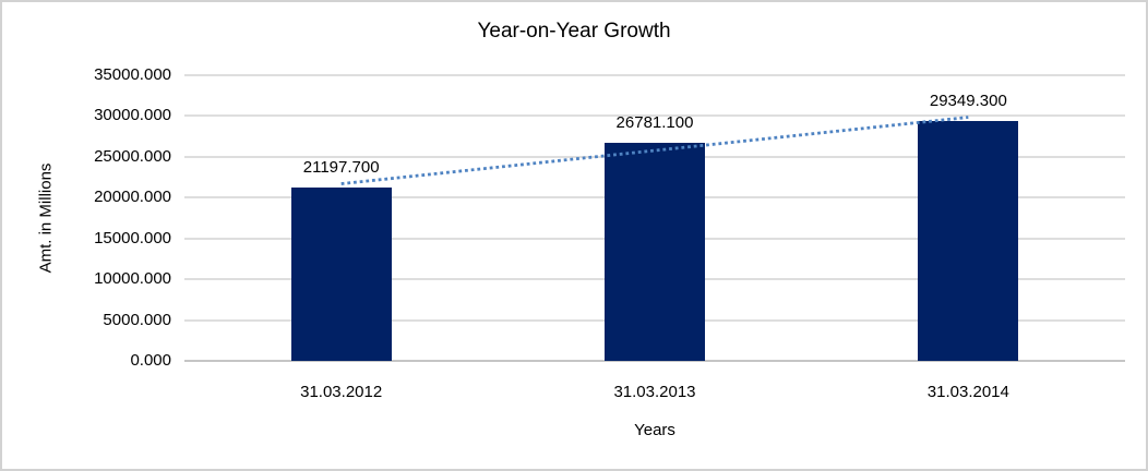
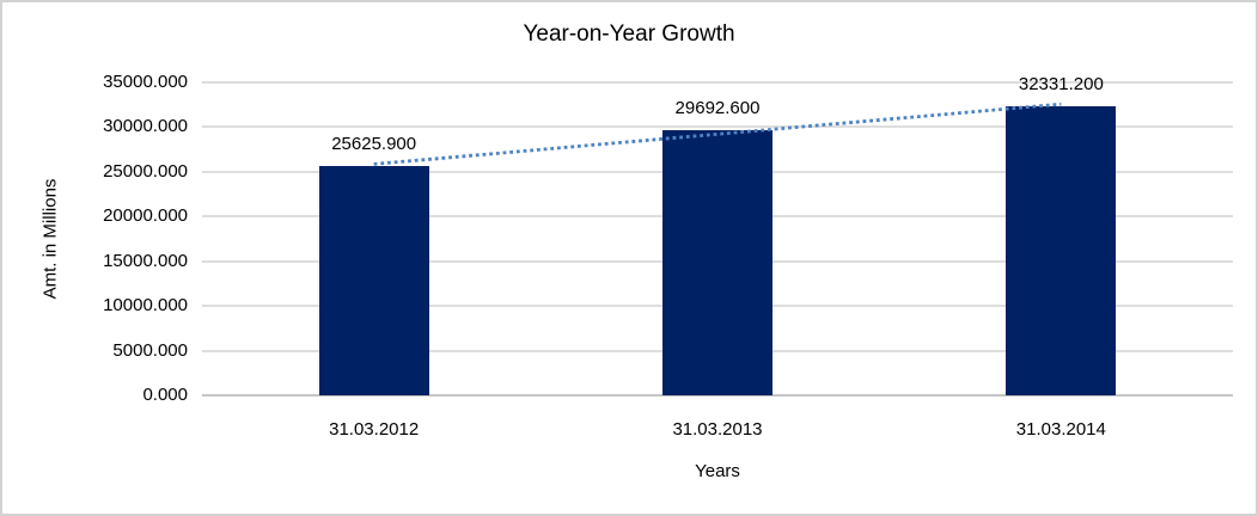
31.03.2012: 21197.700 -> 25625.900
31.03.2013: 26781.100 -> 29692.600
31.03.2014: 29349.300 -> 32331.200
